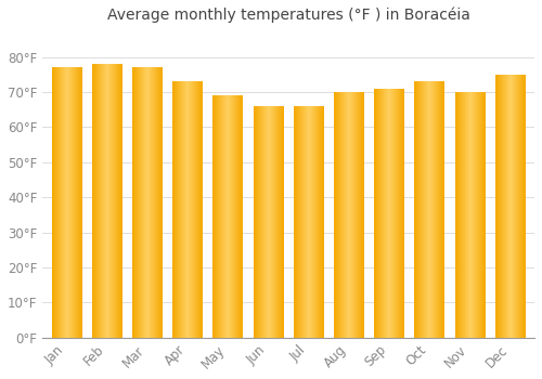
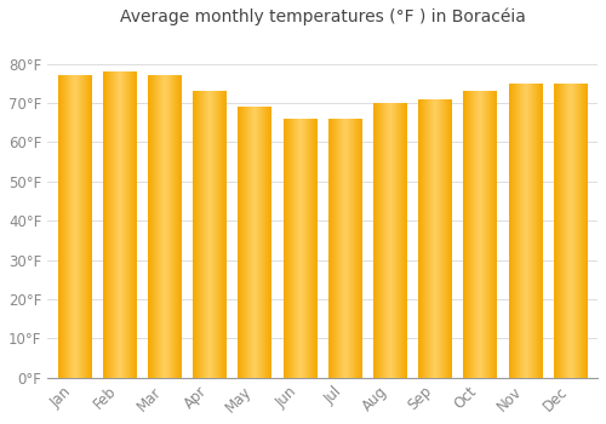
Nov: 70°F -> 75°F
